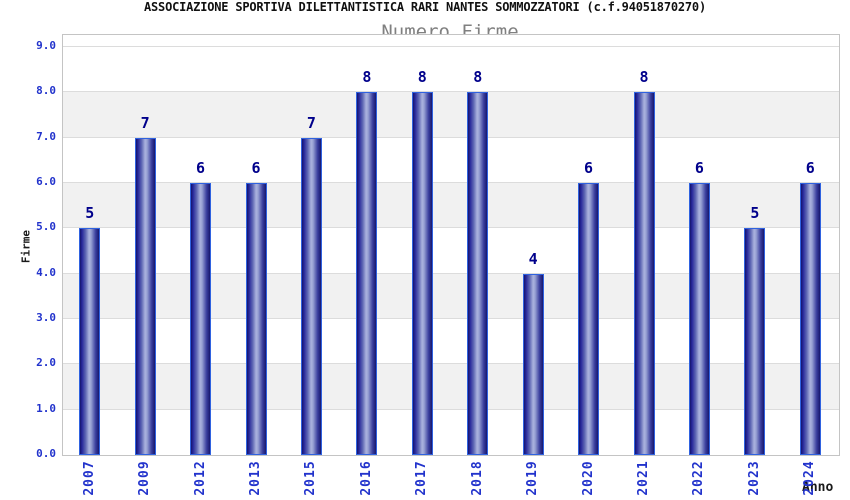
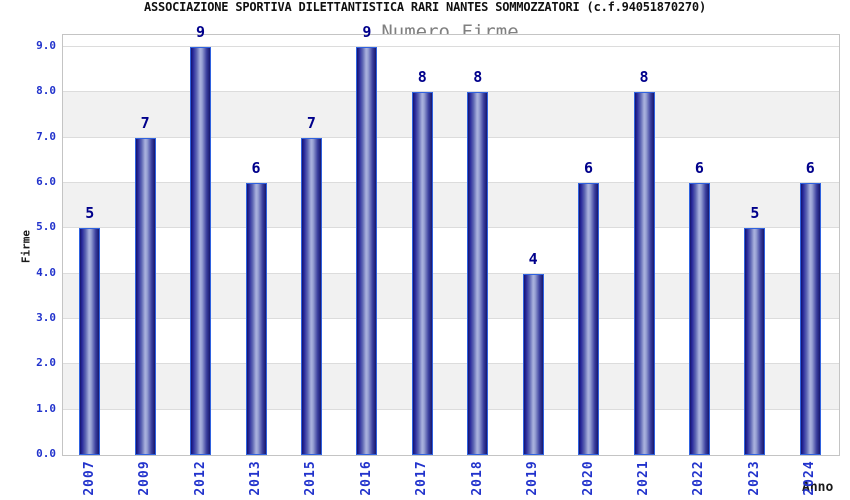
2012: 6 -> 9
2016: 8 -> 9
